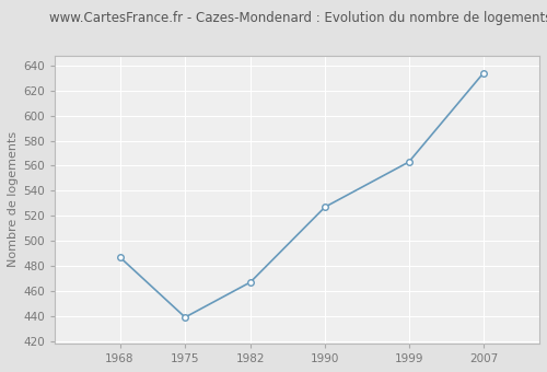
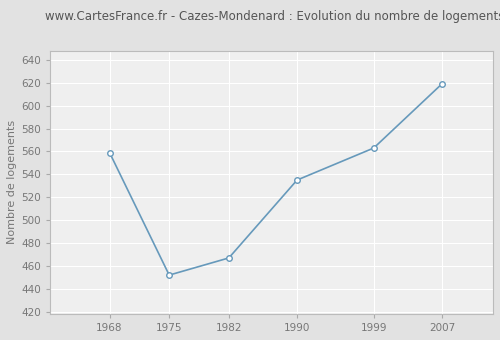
1968: 487 -> 559
1975: 439 -> 452
1990: 527 -> 535
2007: 634 -> 619
